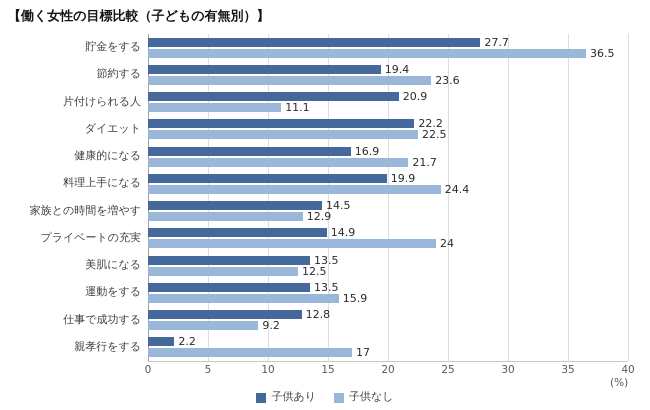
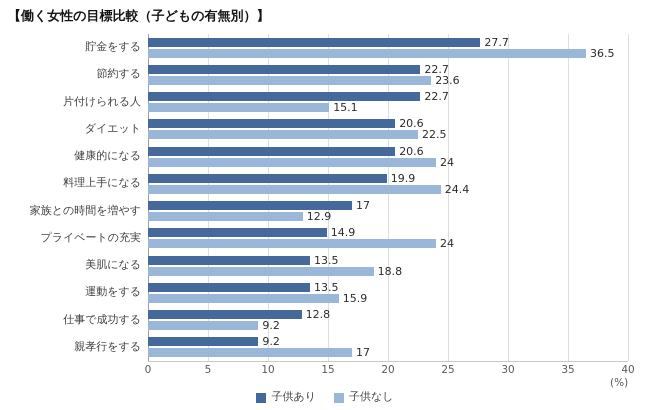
子供あり/節約する: 19.4 -> 22.7
子供あり/片付けられる人: 20.9 -> 22.7
子供なし/片付けられる人: 11.1 -> 15.1
子供あり/ダイエット: 22.2 -> 20.6
子供あり/健康的になる: 16.9 -> 20.6
子供なし/健康的になる: 21.7 -> 24
子供あり/家族との時間を増やす: 14.5 -> 17
子供なし/美肌になる: 12.5 -> 18.8
子供あり/親孝行をする: 2.2 -> 9.2
